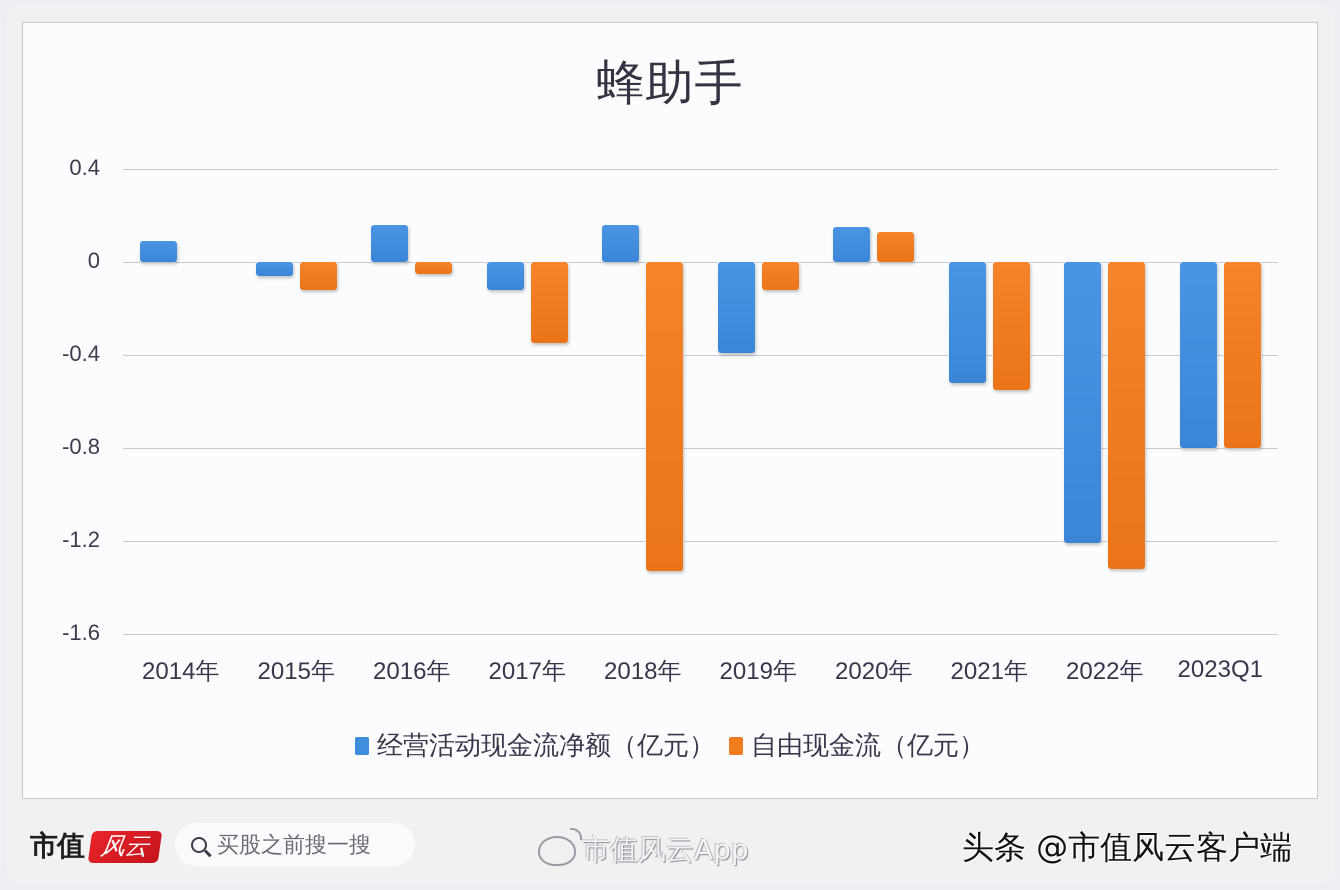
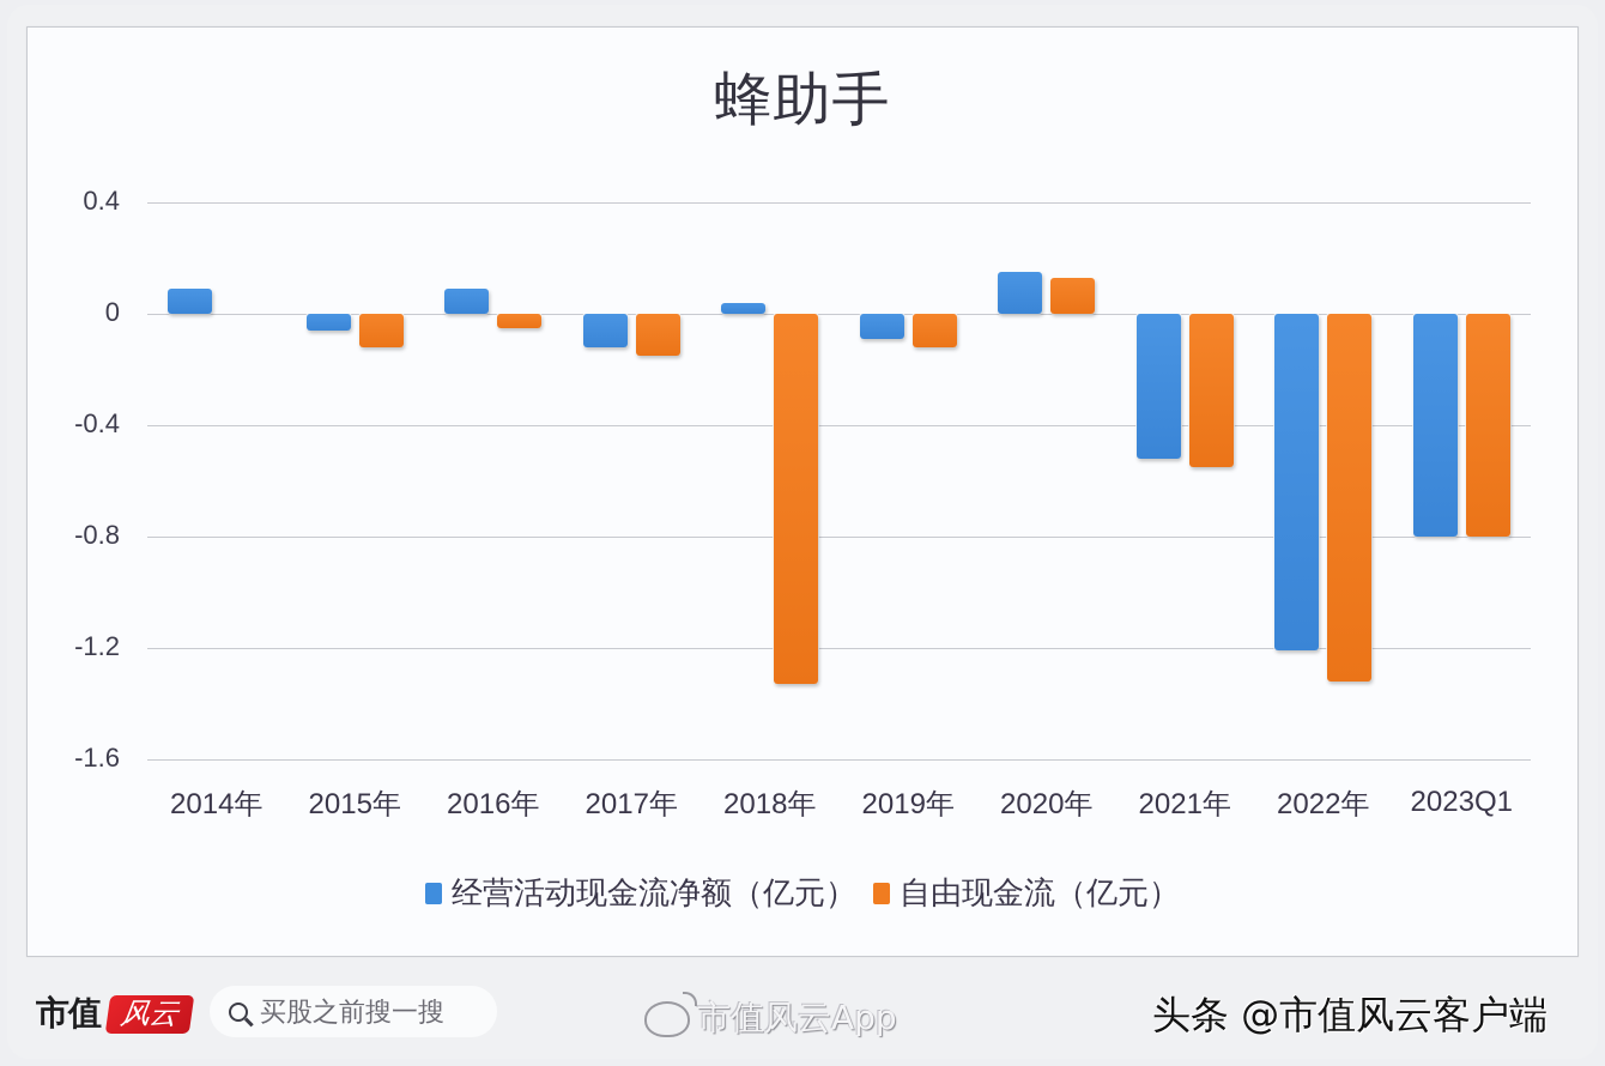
经营活动现金流净额（亿元）/2016年: 0.16 -> 0.09
自由现金流（亿元）/2017年: -0.35 -> -0.15
经营活动现金流净额（亿元）/2018年: 0.16 -> 0.04
经营活动现金流净额（亿元）/2019年: -0.39 -> -0.09
